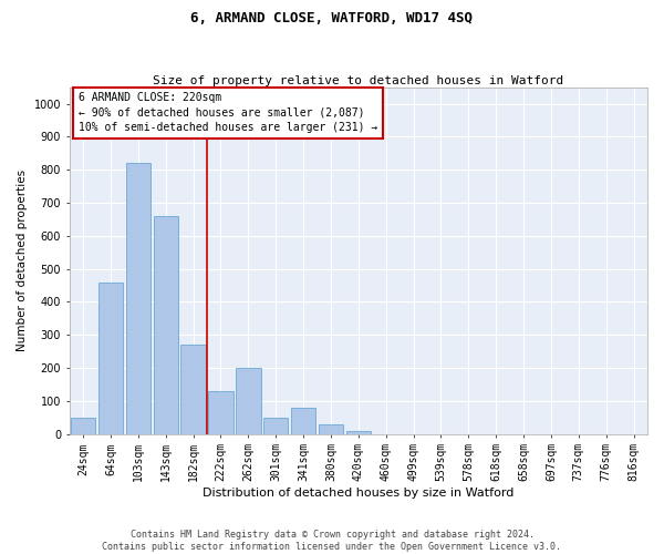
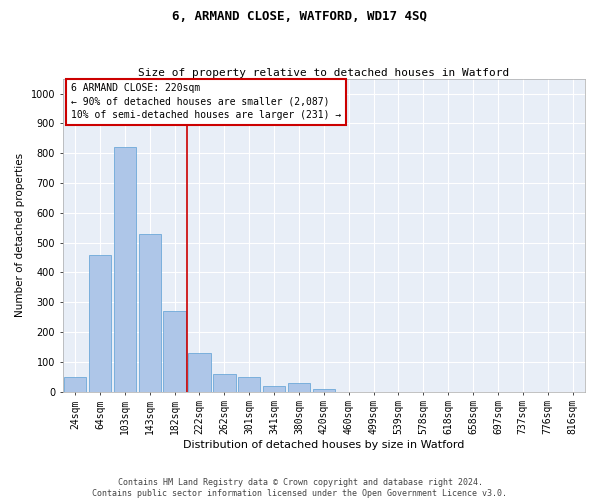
143sqm: 660 -> 530
262sqm: 200 -> 60
341sqm: 80 -> 20
